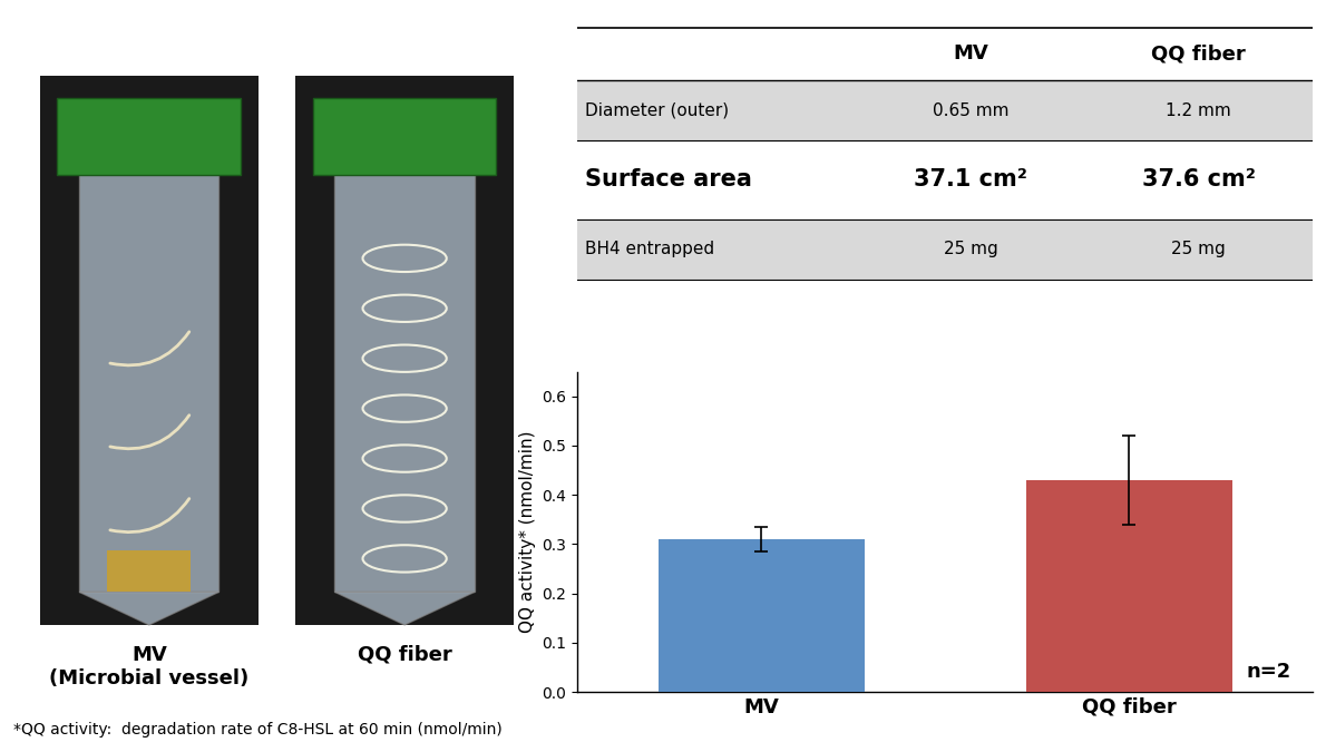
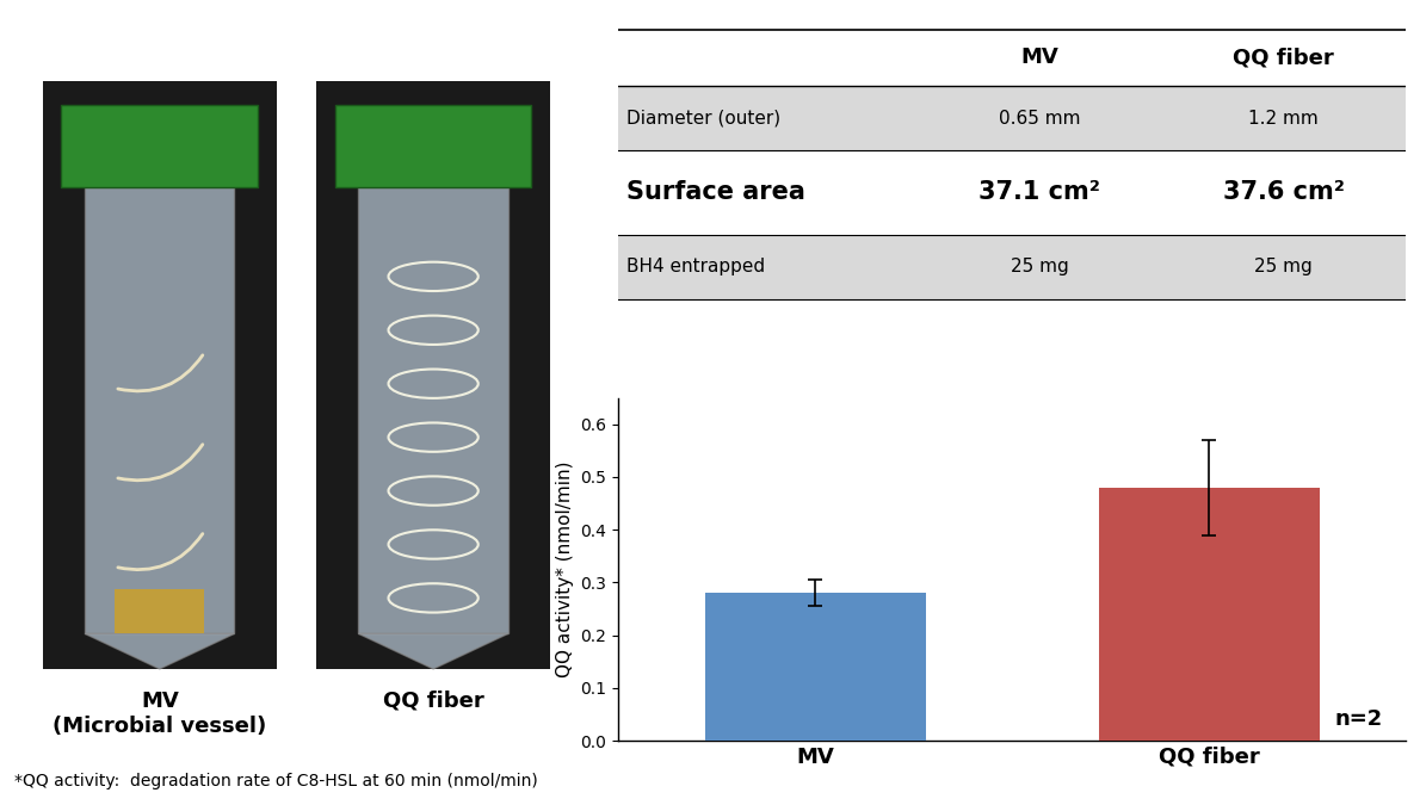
MV: 0.31 -> 0.28
QQ fiber: 0.43 -> 0.48
